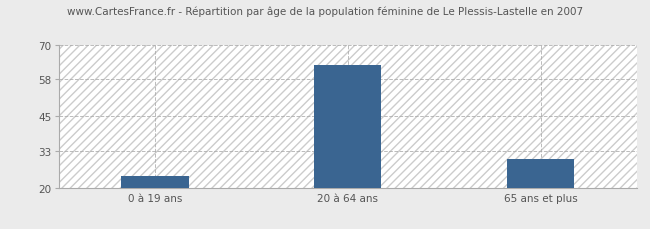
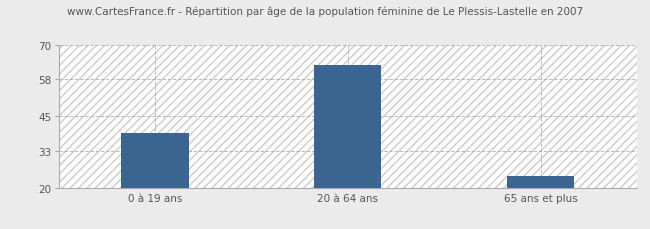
0 à 19 ans: 24 -> 39
65 ans et plus: 30 -> 24
